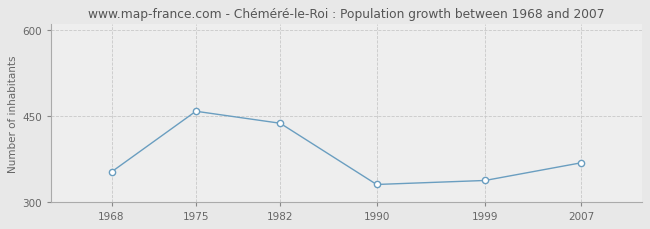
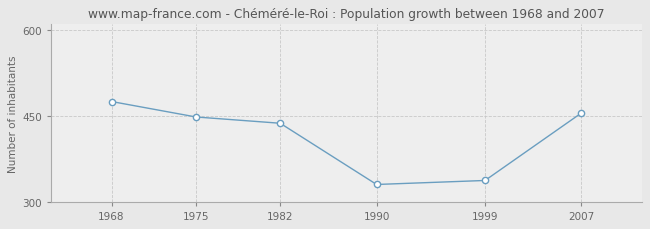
1968: 352 -> 475
1975: 458 -> 448
2007: 368 -> 455
